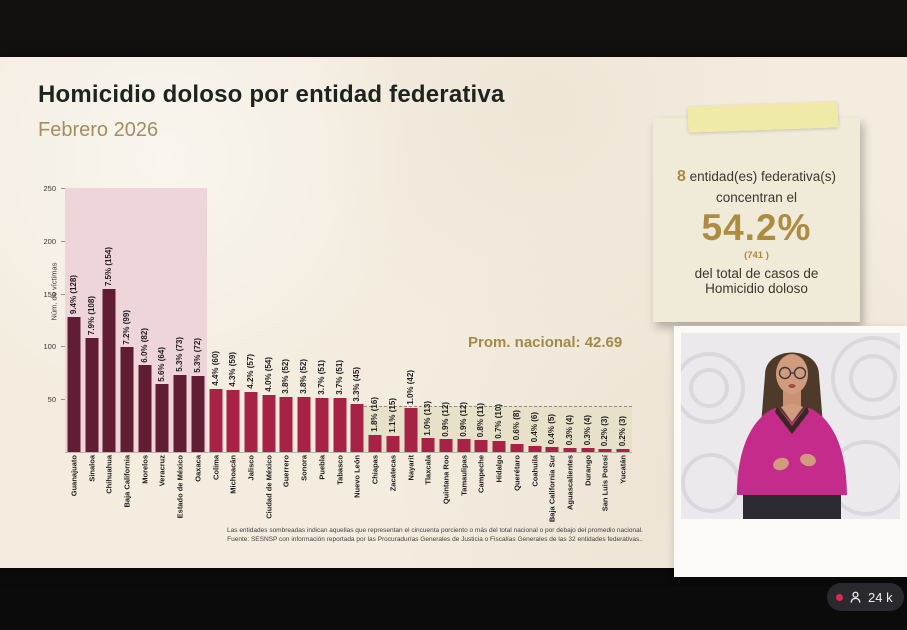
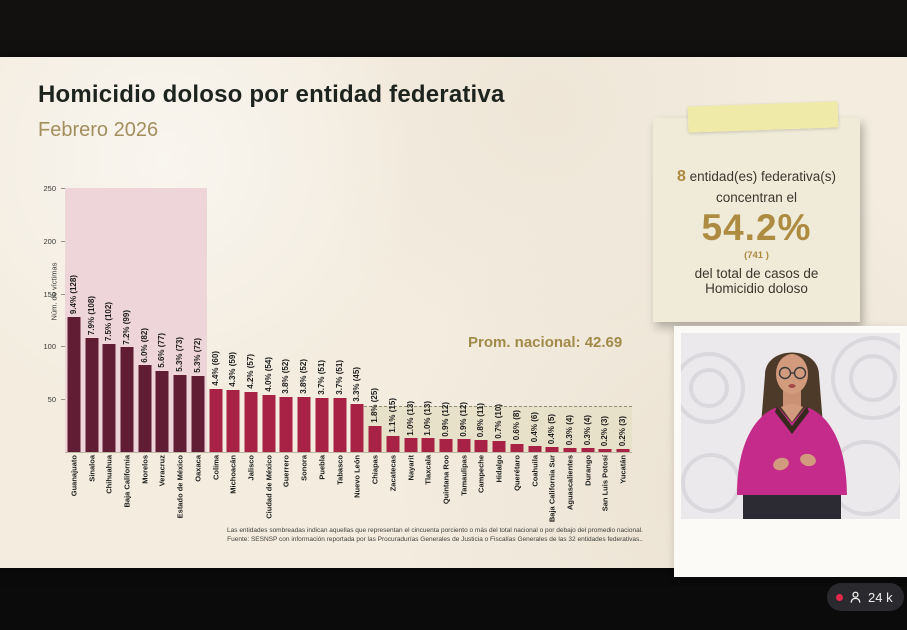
Chihuahua: 154 -> 102
Veracruz: 64 -> 77
Chiapas: 16 -> 25
Nayarit: 42 -> 13
